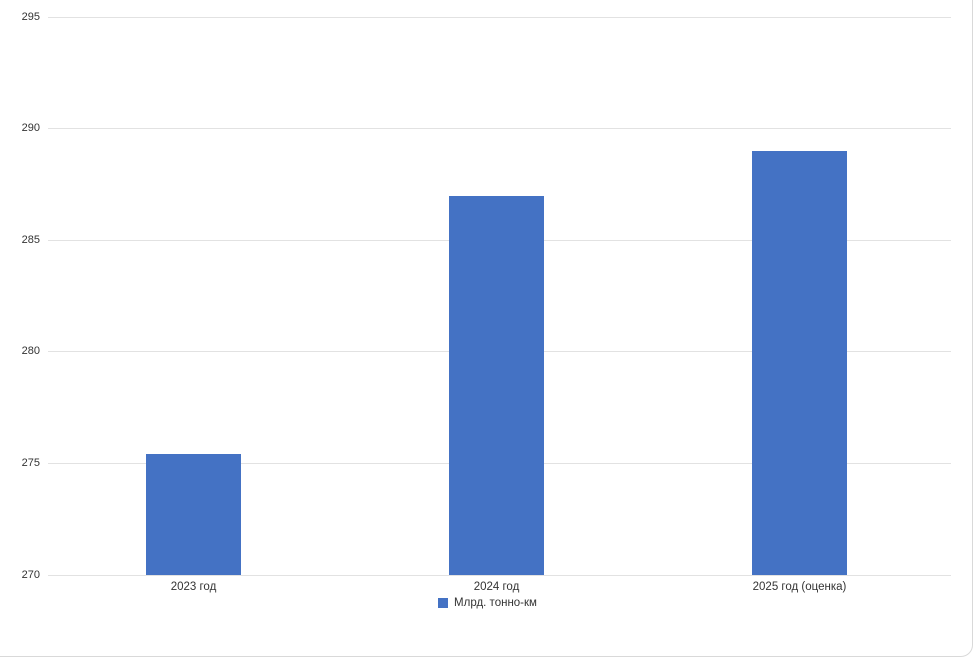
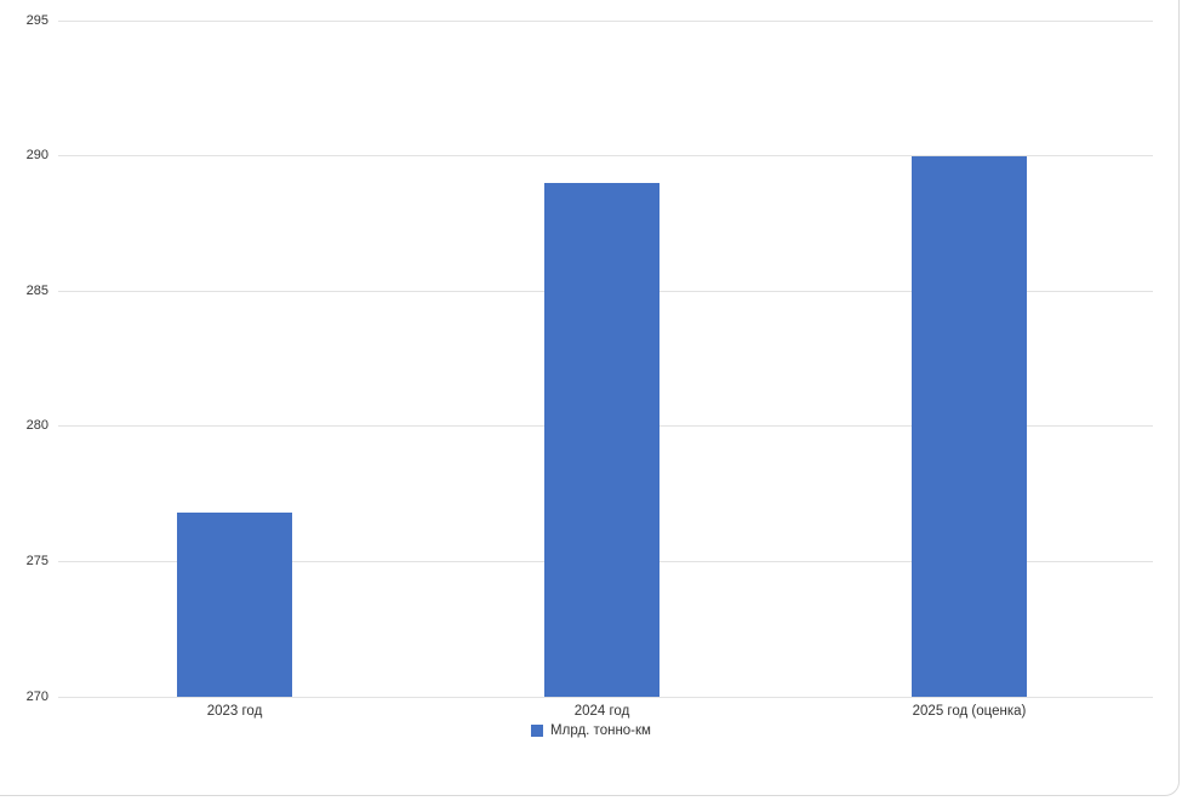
2023 год: 275.4 -> 276.8
2024 год: 287.0 -> 289.0
2025 год (оценка): 289.0 -> 290.0
